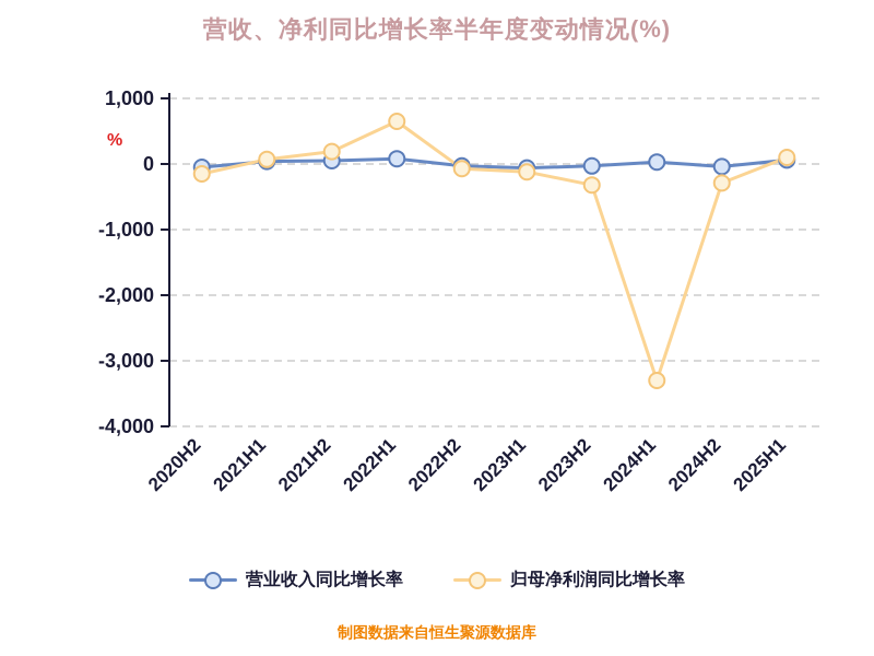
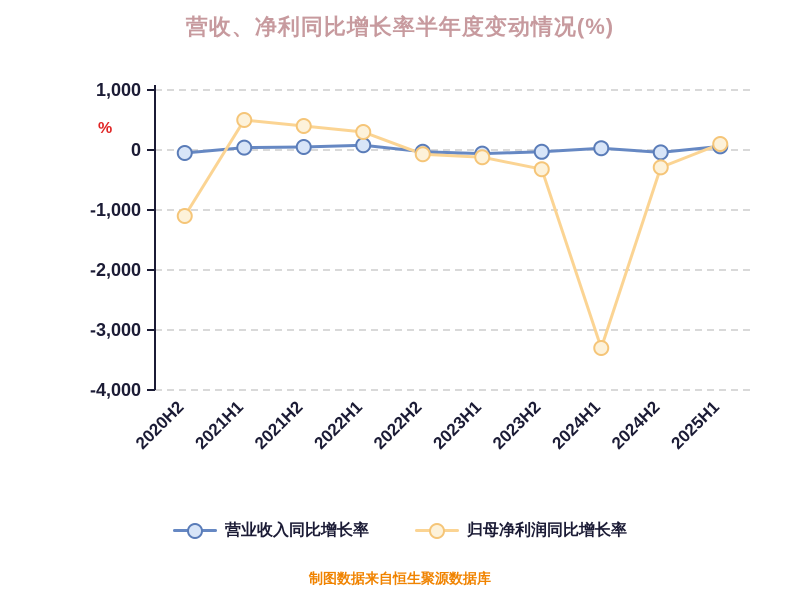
归母净利润同比增长率/2020H2: -200 -> -1100
归母净利润同比增长率/2021H1: 100 -> 500
归母净利润同比增长率/2021H2: 200 -> 400
归母净利润同比增长率/2022H1: 600 -> 300
